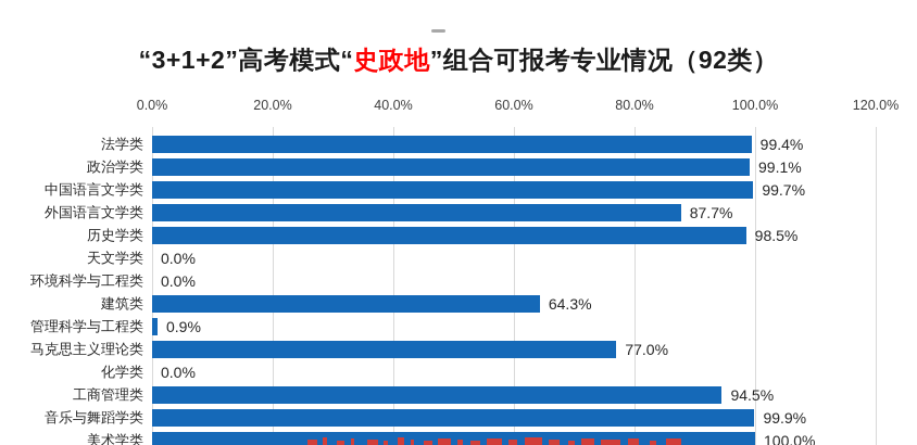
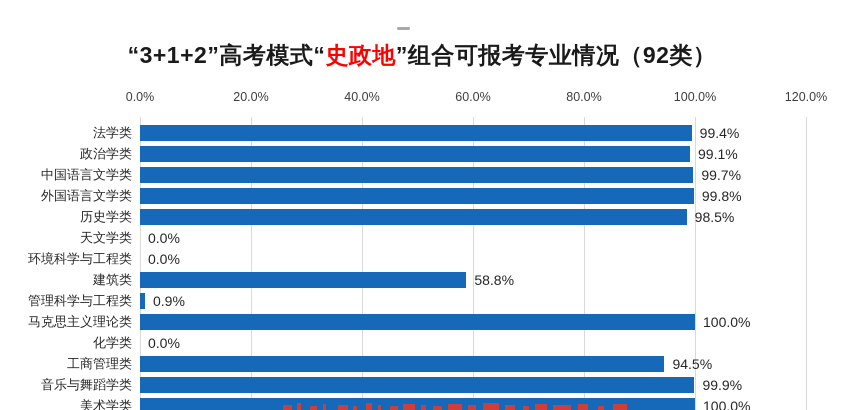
外国语言文学类: 87.7% -> 99.8%
建筑类: 64.3% -> 58.8%
马克思主义理论类: 77.0% -> 100.0%
